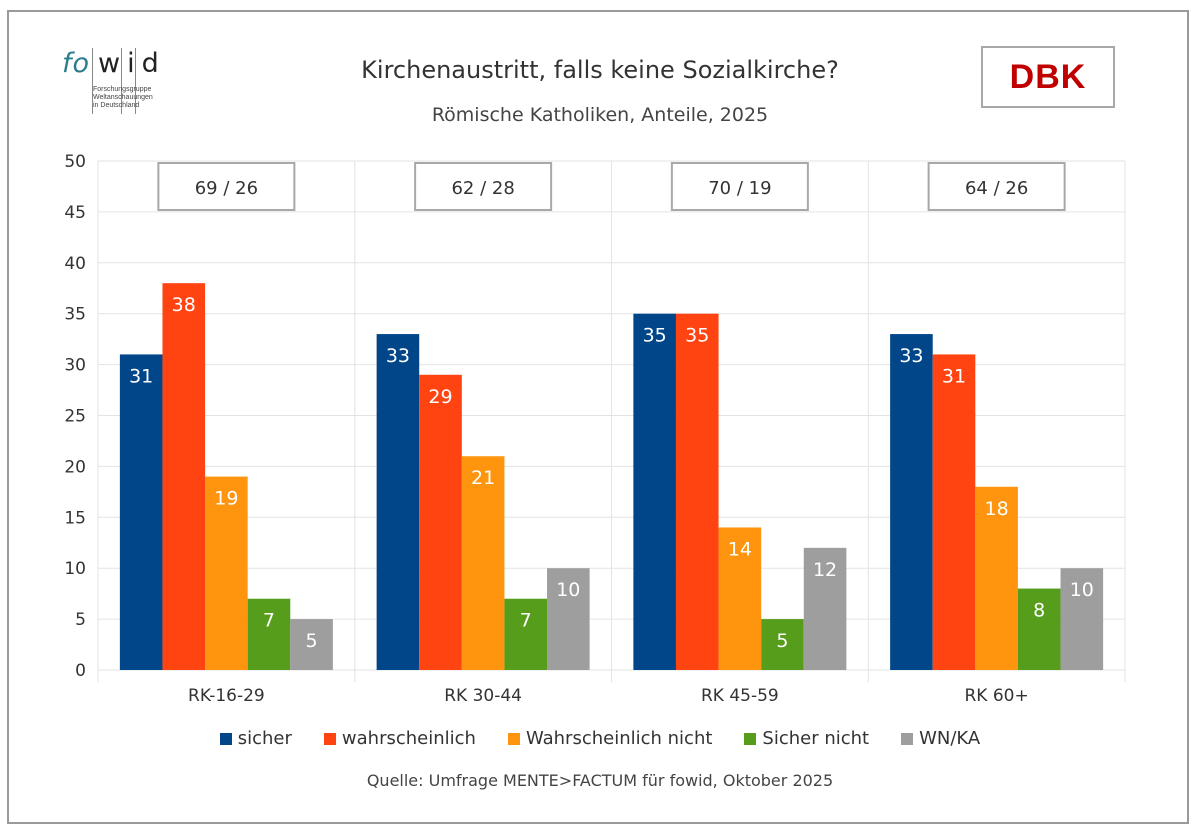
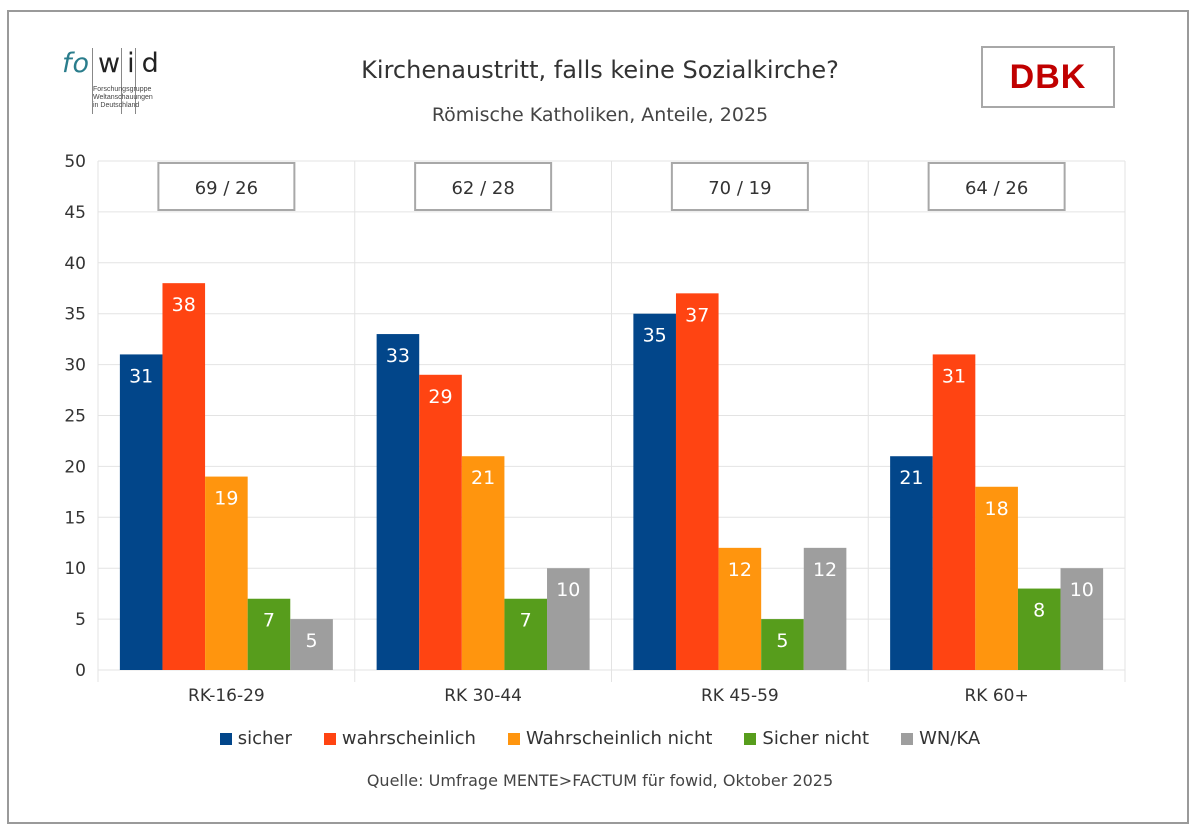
wahrscheinlich/RK 45-59: 35 -> 37
Wahrscheinlich nicht/RK 45-59: 14 -> 12
sicher/RK 60+: 33 -> 21
